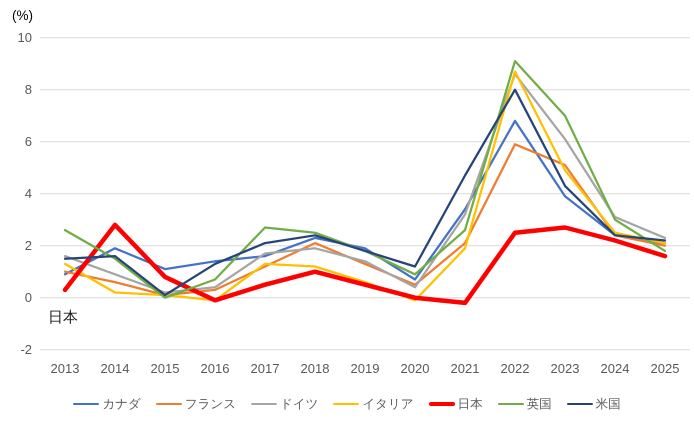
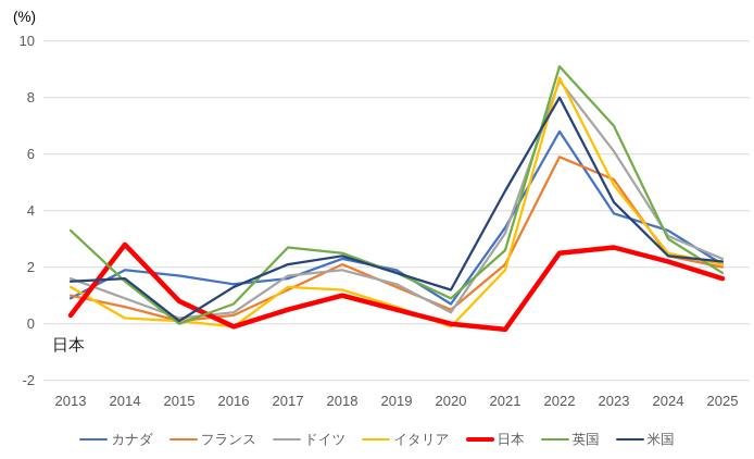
英国/2013: 2.6 -> 3.3
カナダ/2015: 1.1 -> 1.7
カナダ/2024: 2.4 -> 3.3
